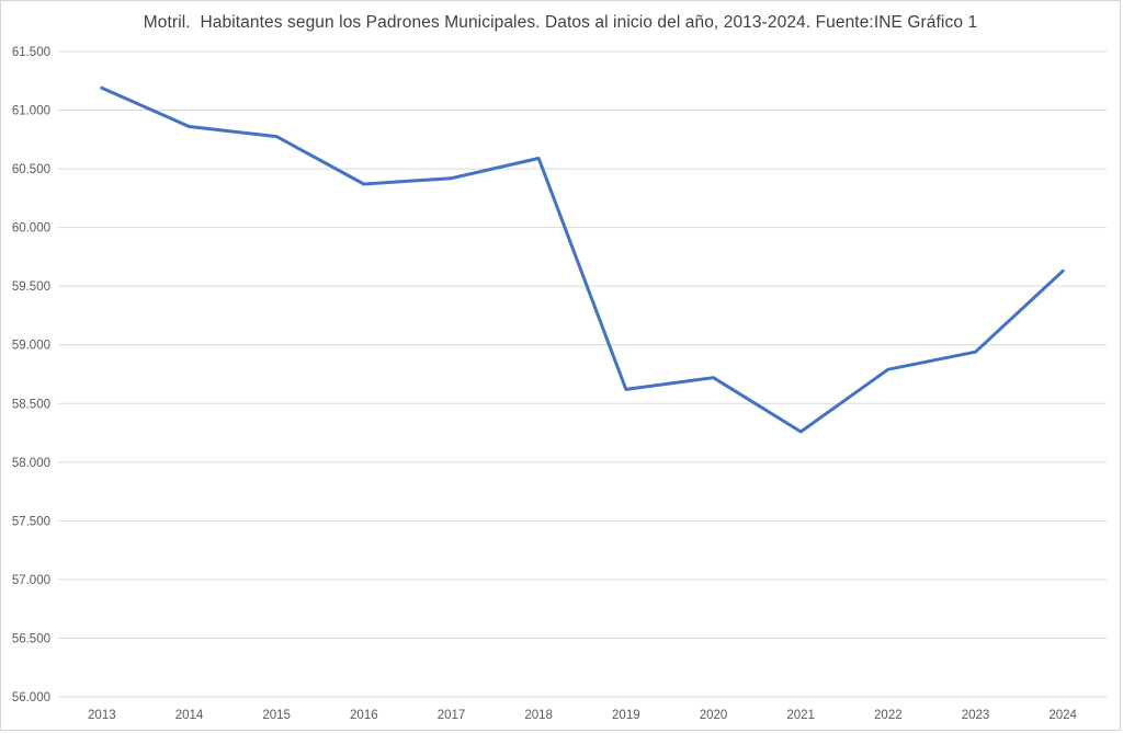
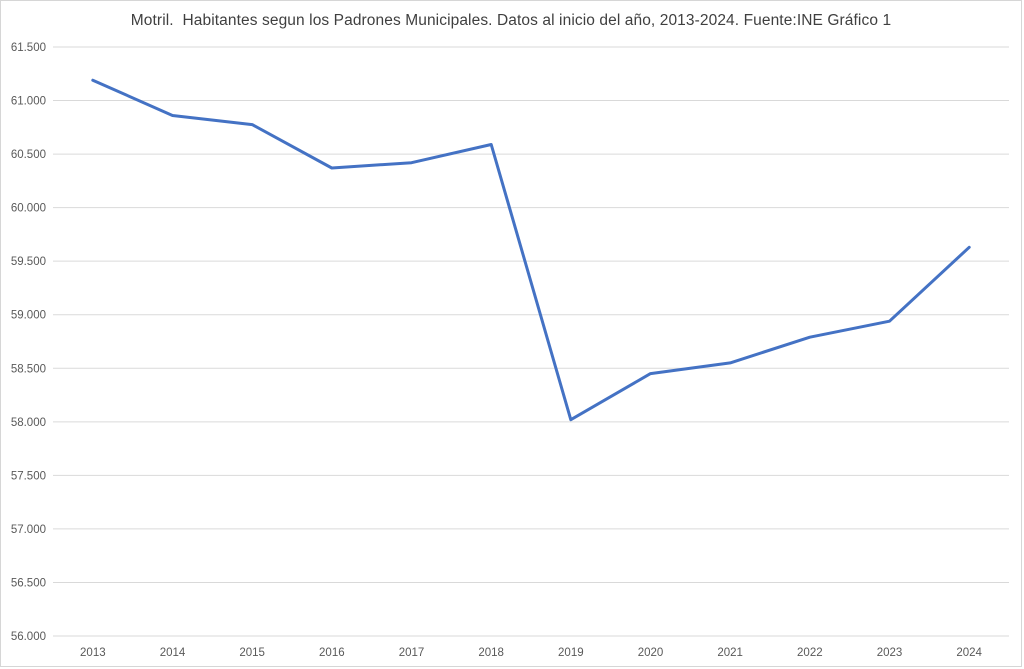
2019: 58620 -> 58020
2020: 58720 -> 58450
2021: 58260 -> 58550
